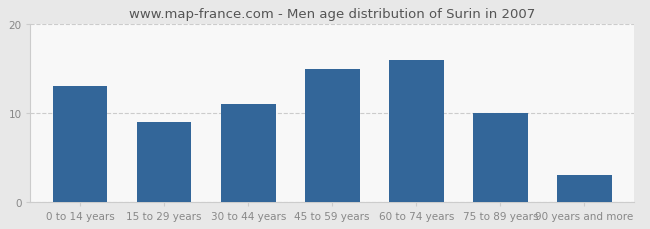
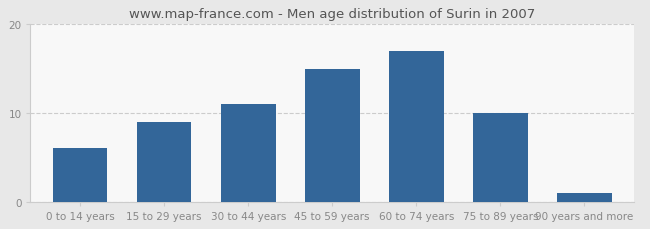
0 to 14 years: 13 -> 6
60 to 74 years: 16 -> 17
90 years and more: 3 -> 1
